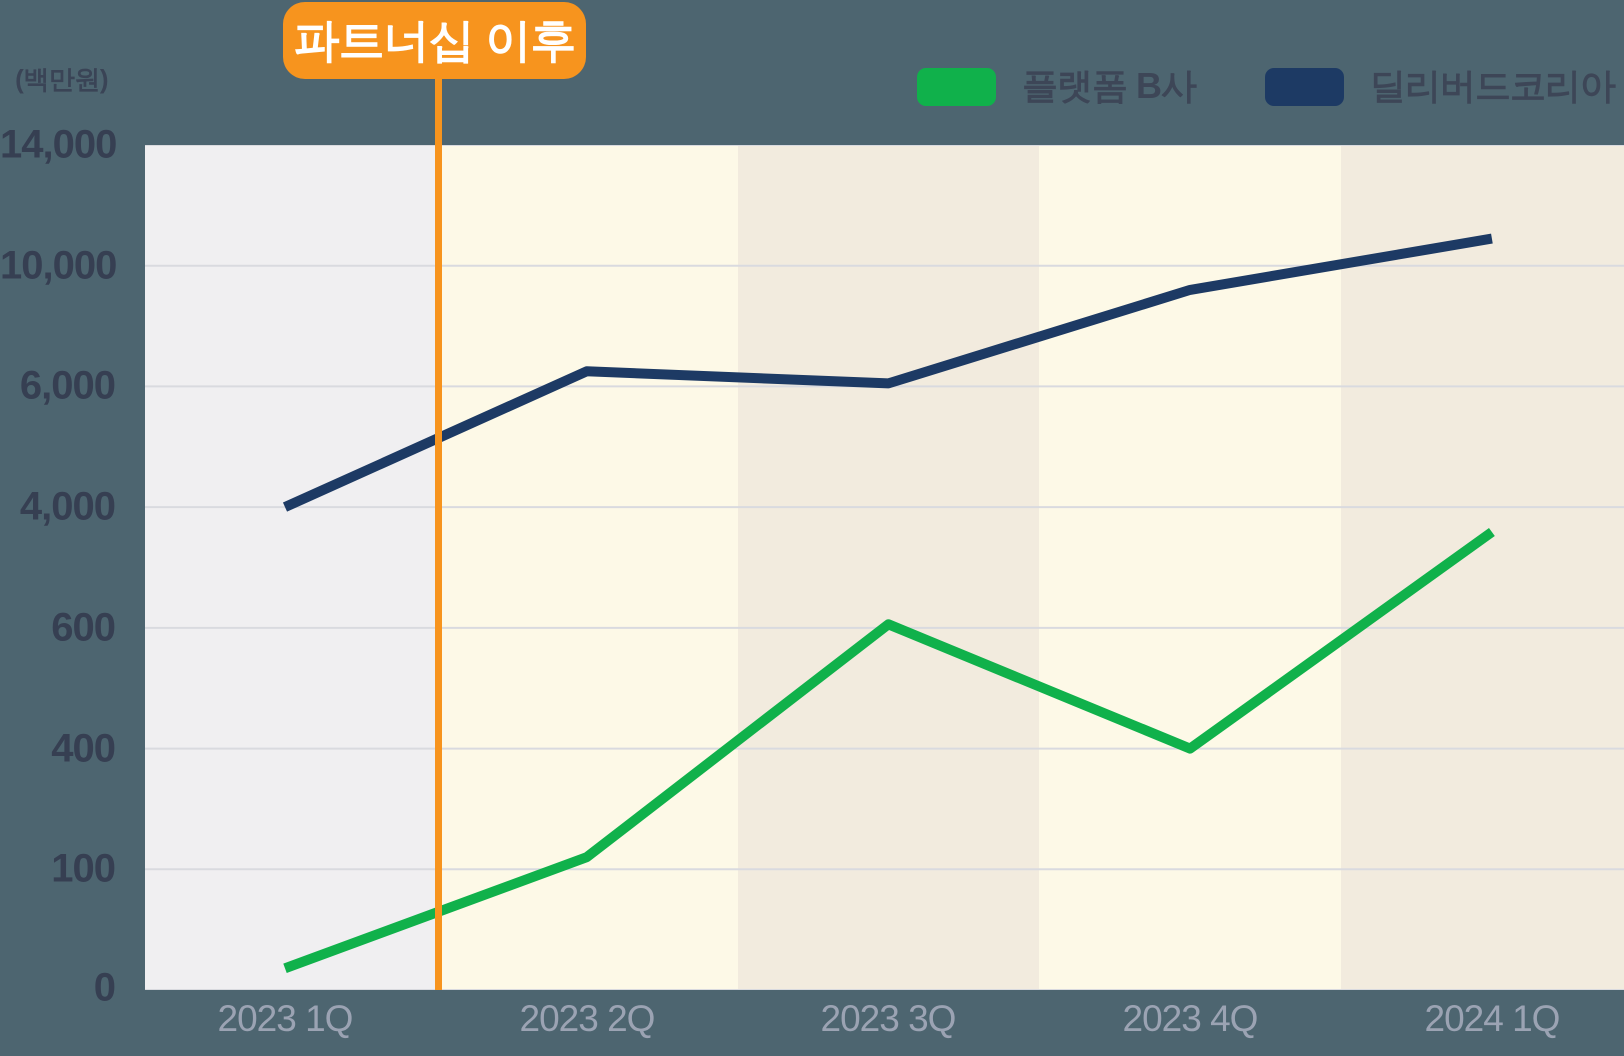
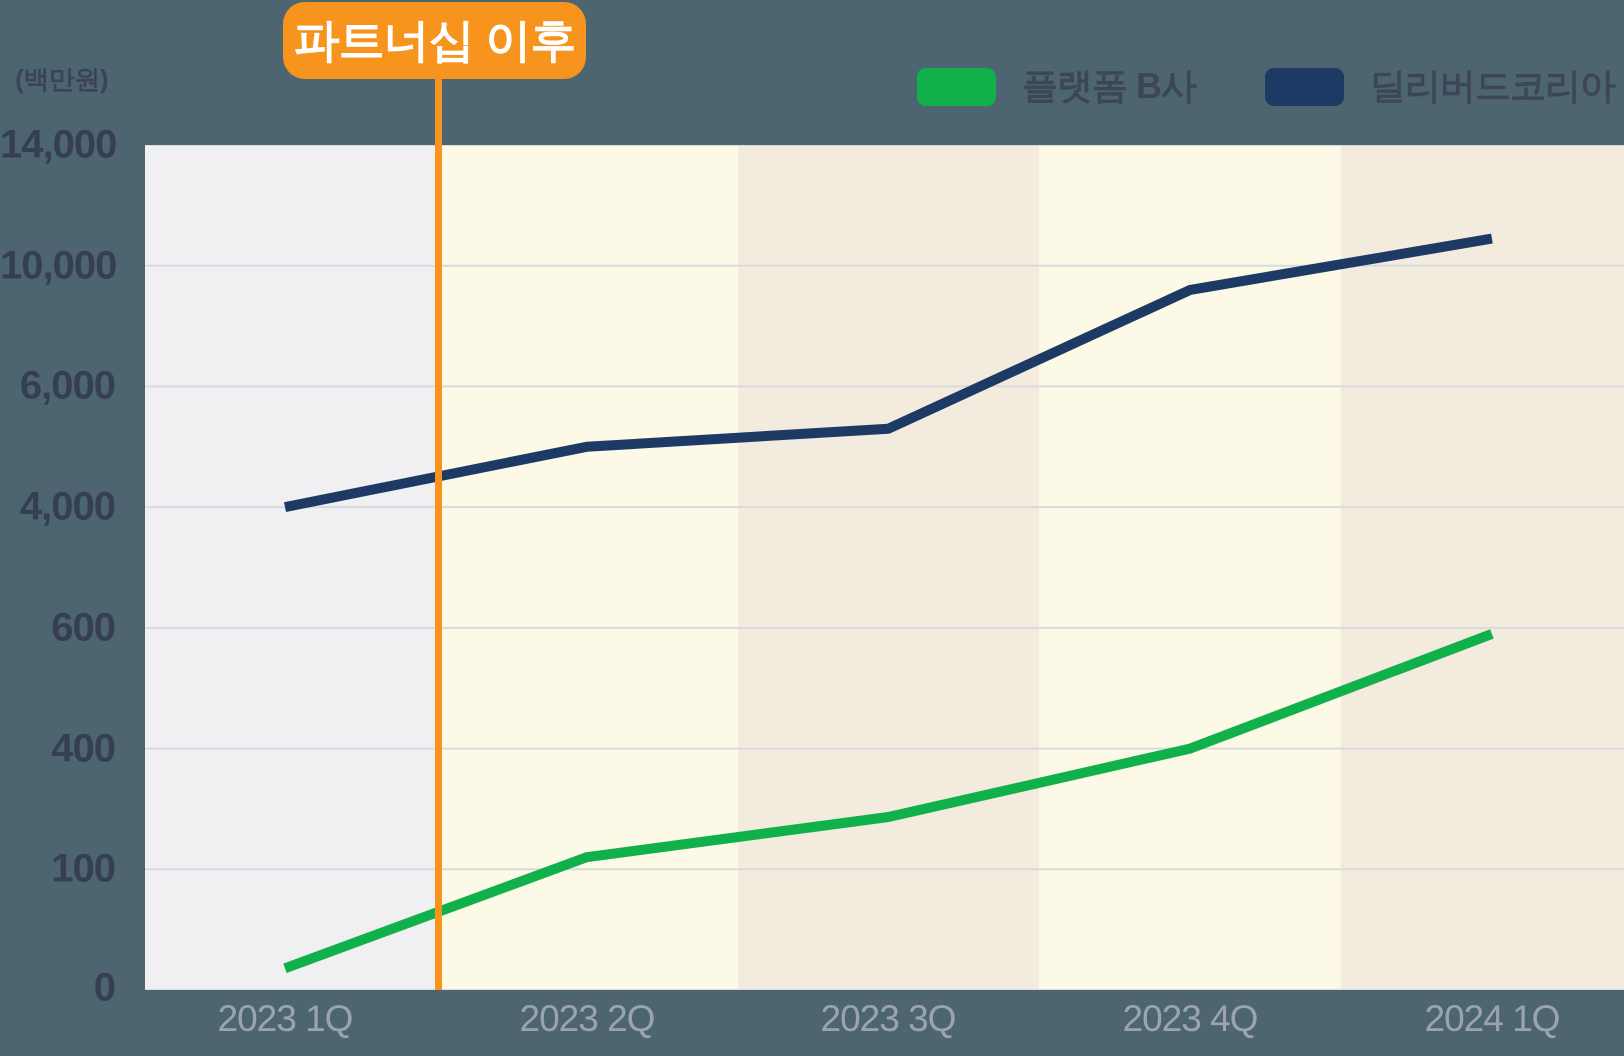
딜리버드코리아/2023 2Q: 6500 -> 5000
플랫폼 B사/2023 3Q: 700 -> 200
딜리버드코리아/2023 3Q: 6100 -> 5300
플랫폼 B사/2024 1Q: 3300 -> 600
